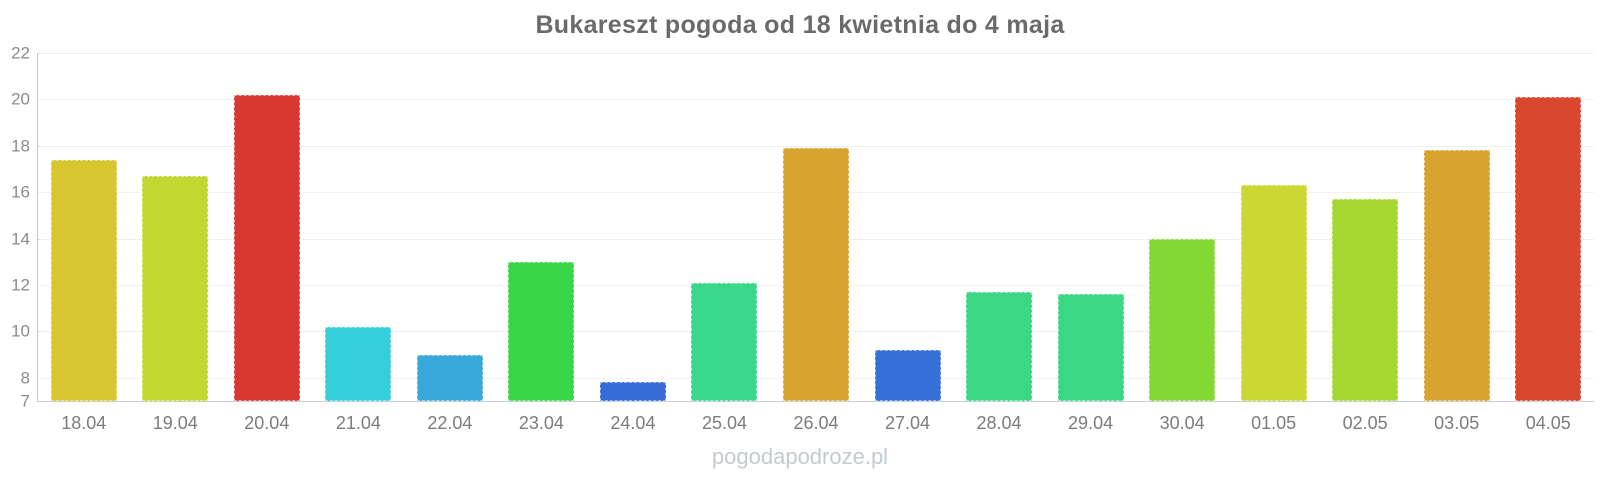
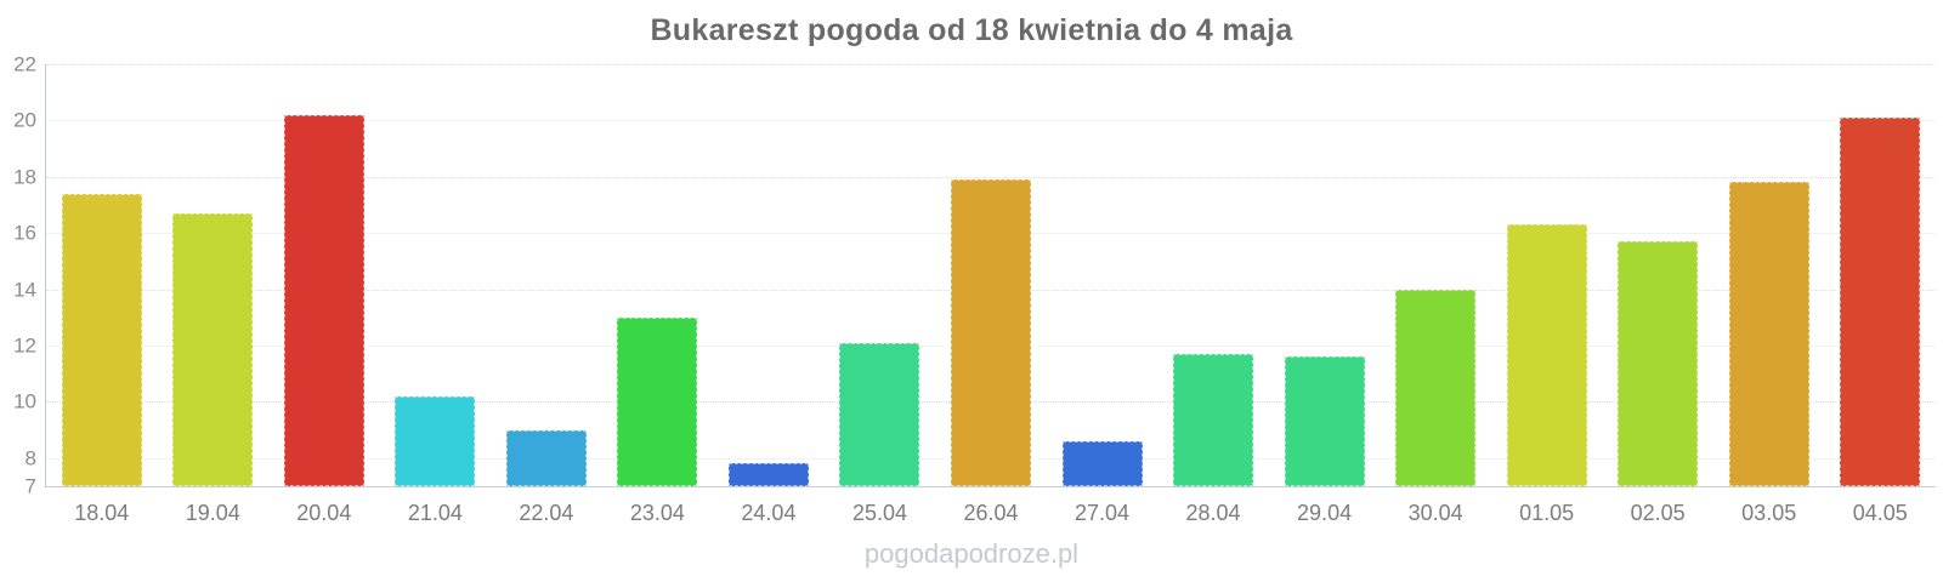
27.04: 9.2 -> 8.6
